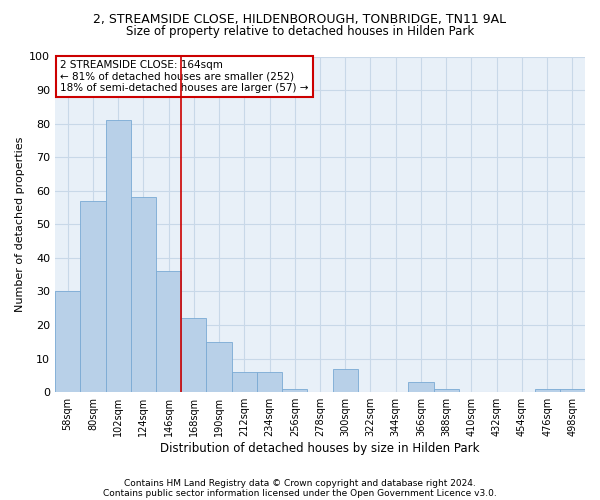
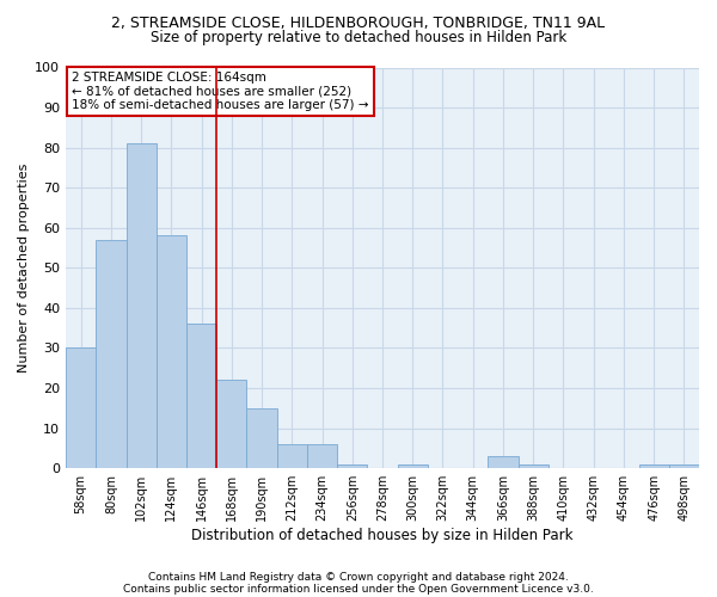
300sqm: 7 -> 1
